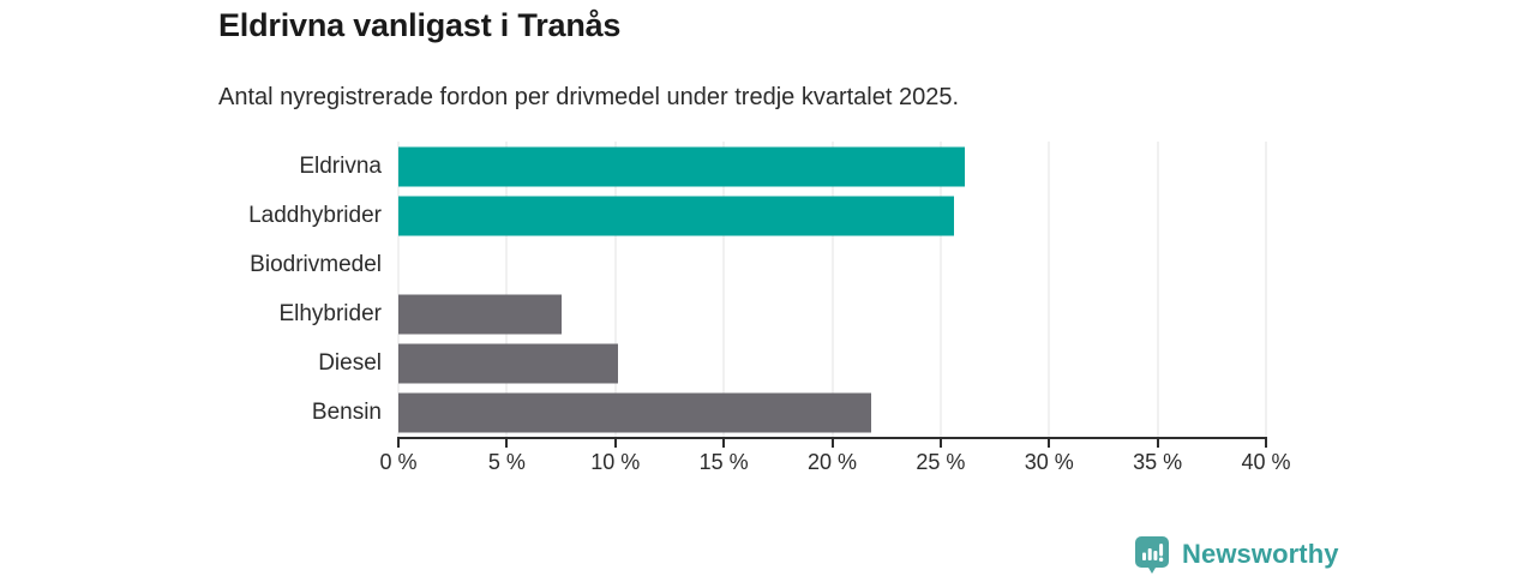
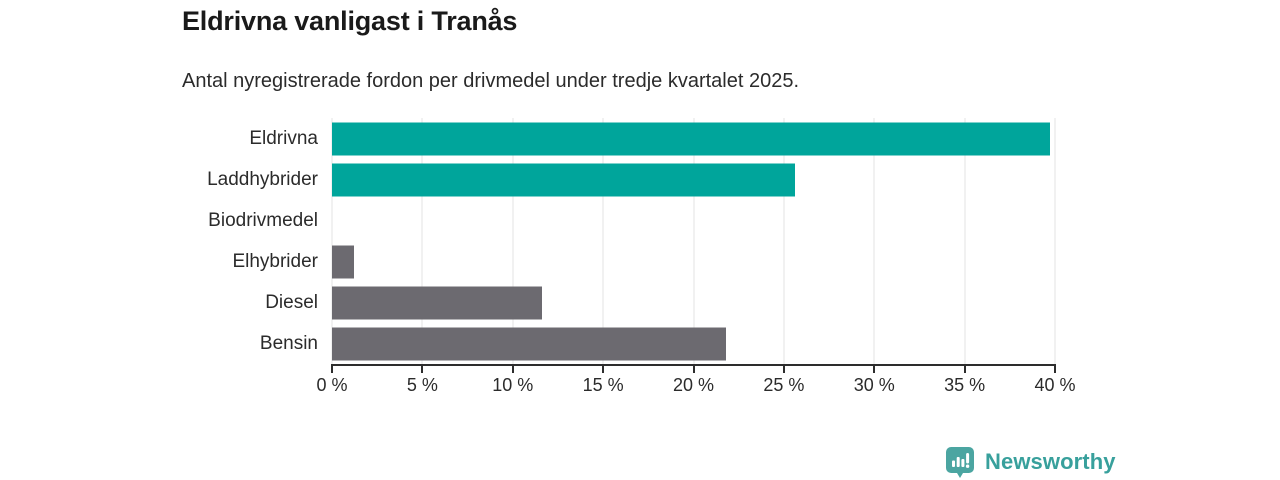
Eldrivna: 26.1% -> 39.7%
Elhybrider: 7.5% -> 1.2%
Diesel: 10.1% -> 11.6%
